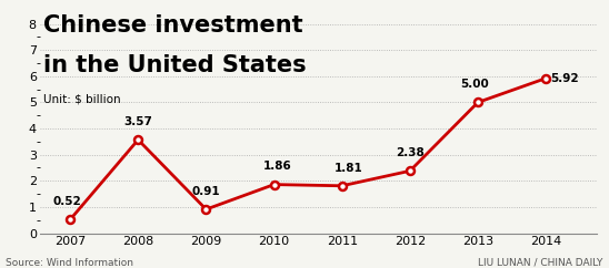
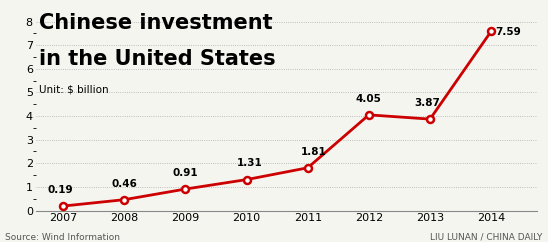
2007: 0.52 -> 0.19
2008: 3.57 -> 0.46
2010: 1.86 -> 1.31
2012: 2.38 -> 4.05
2013: 5.00 -> 3.87
2014: 5.92 -> 7.59
